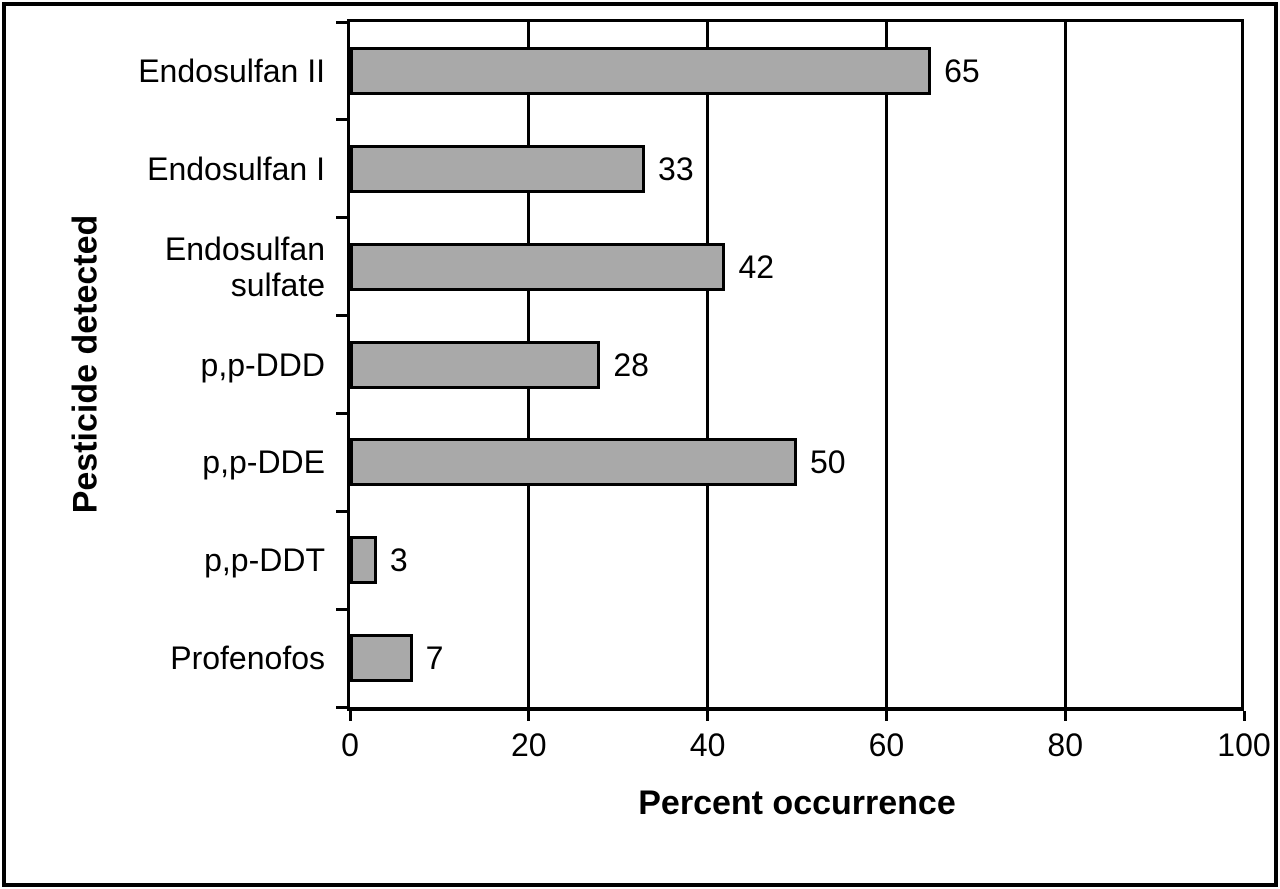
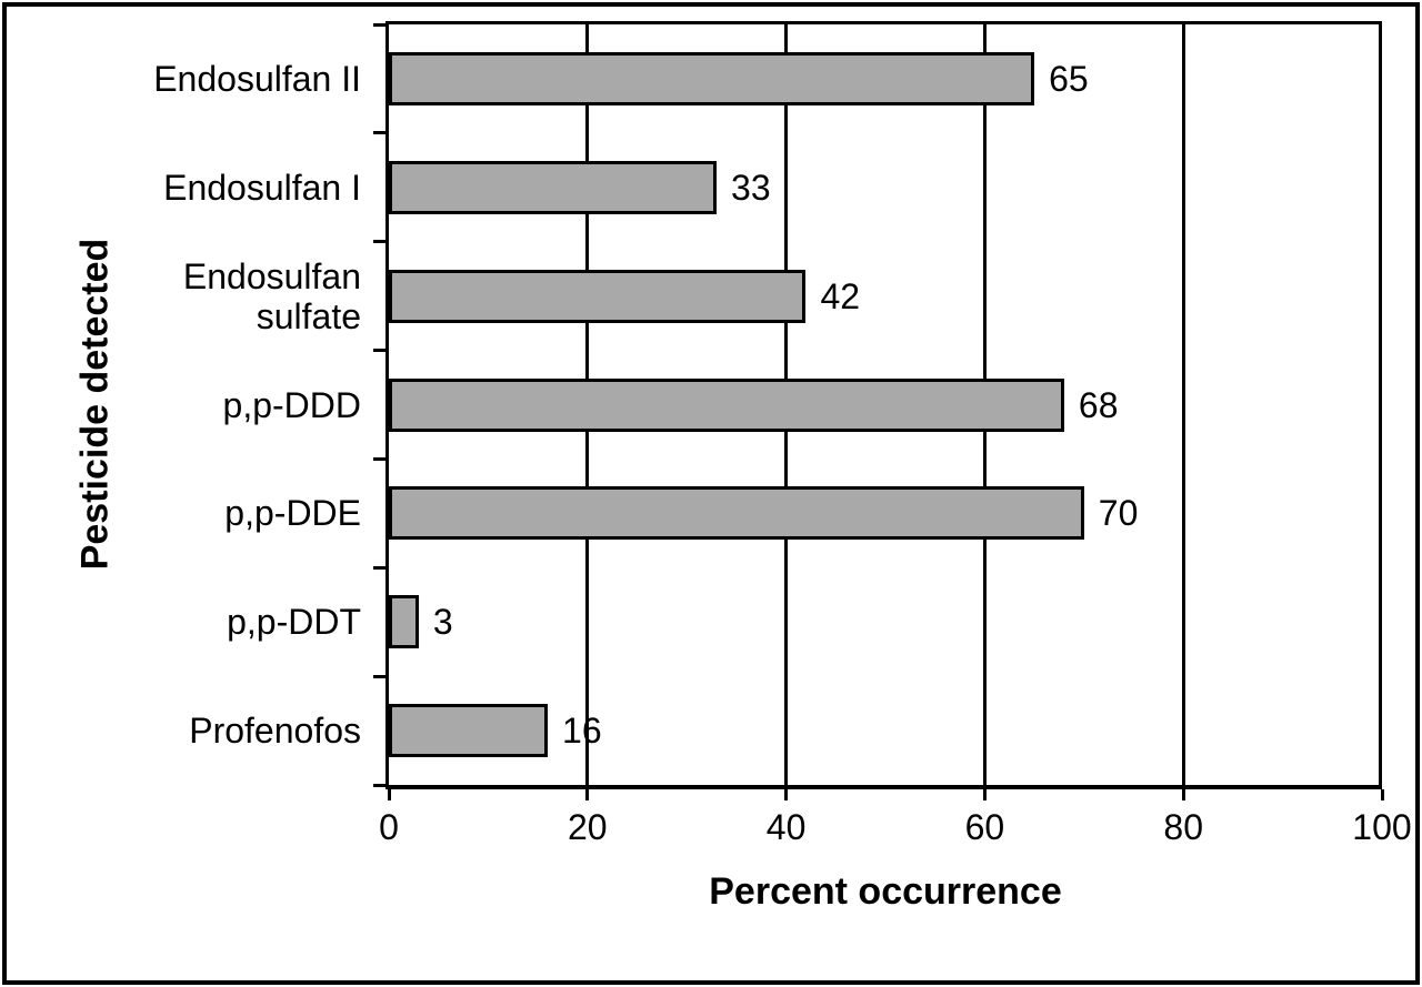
p,p-DDD: 28 -> 68
p,p-DDE: 50 -> 70
Profenofos: 7 -> 16
